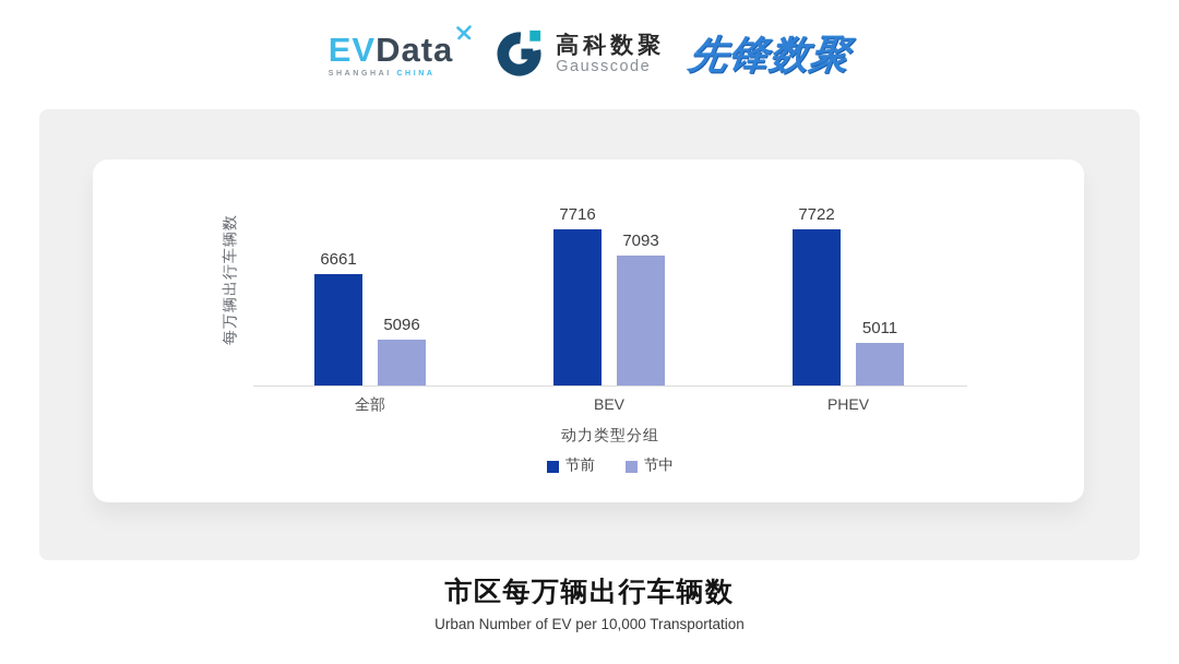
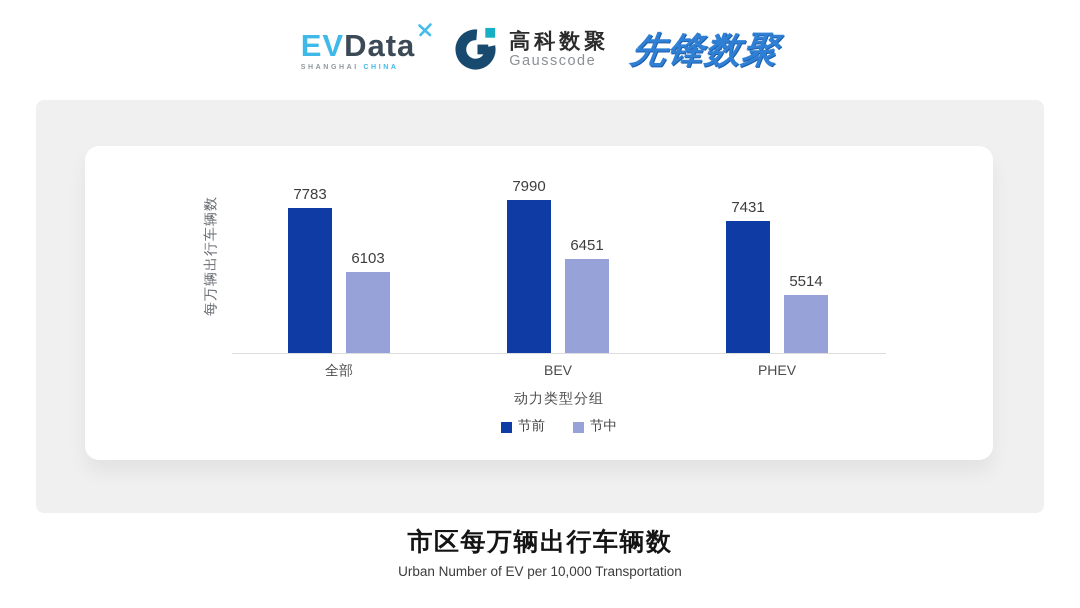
节前/全部: 6661 -> 7783
节中/全部: 5096 -> 6103
节前/BEV: 7716 -> 7990
节中/BEV: 7093 -> 6451
节前/PHEV: 7722 -> 7431
节中/PHEV: 5011 -> 5514
